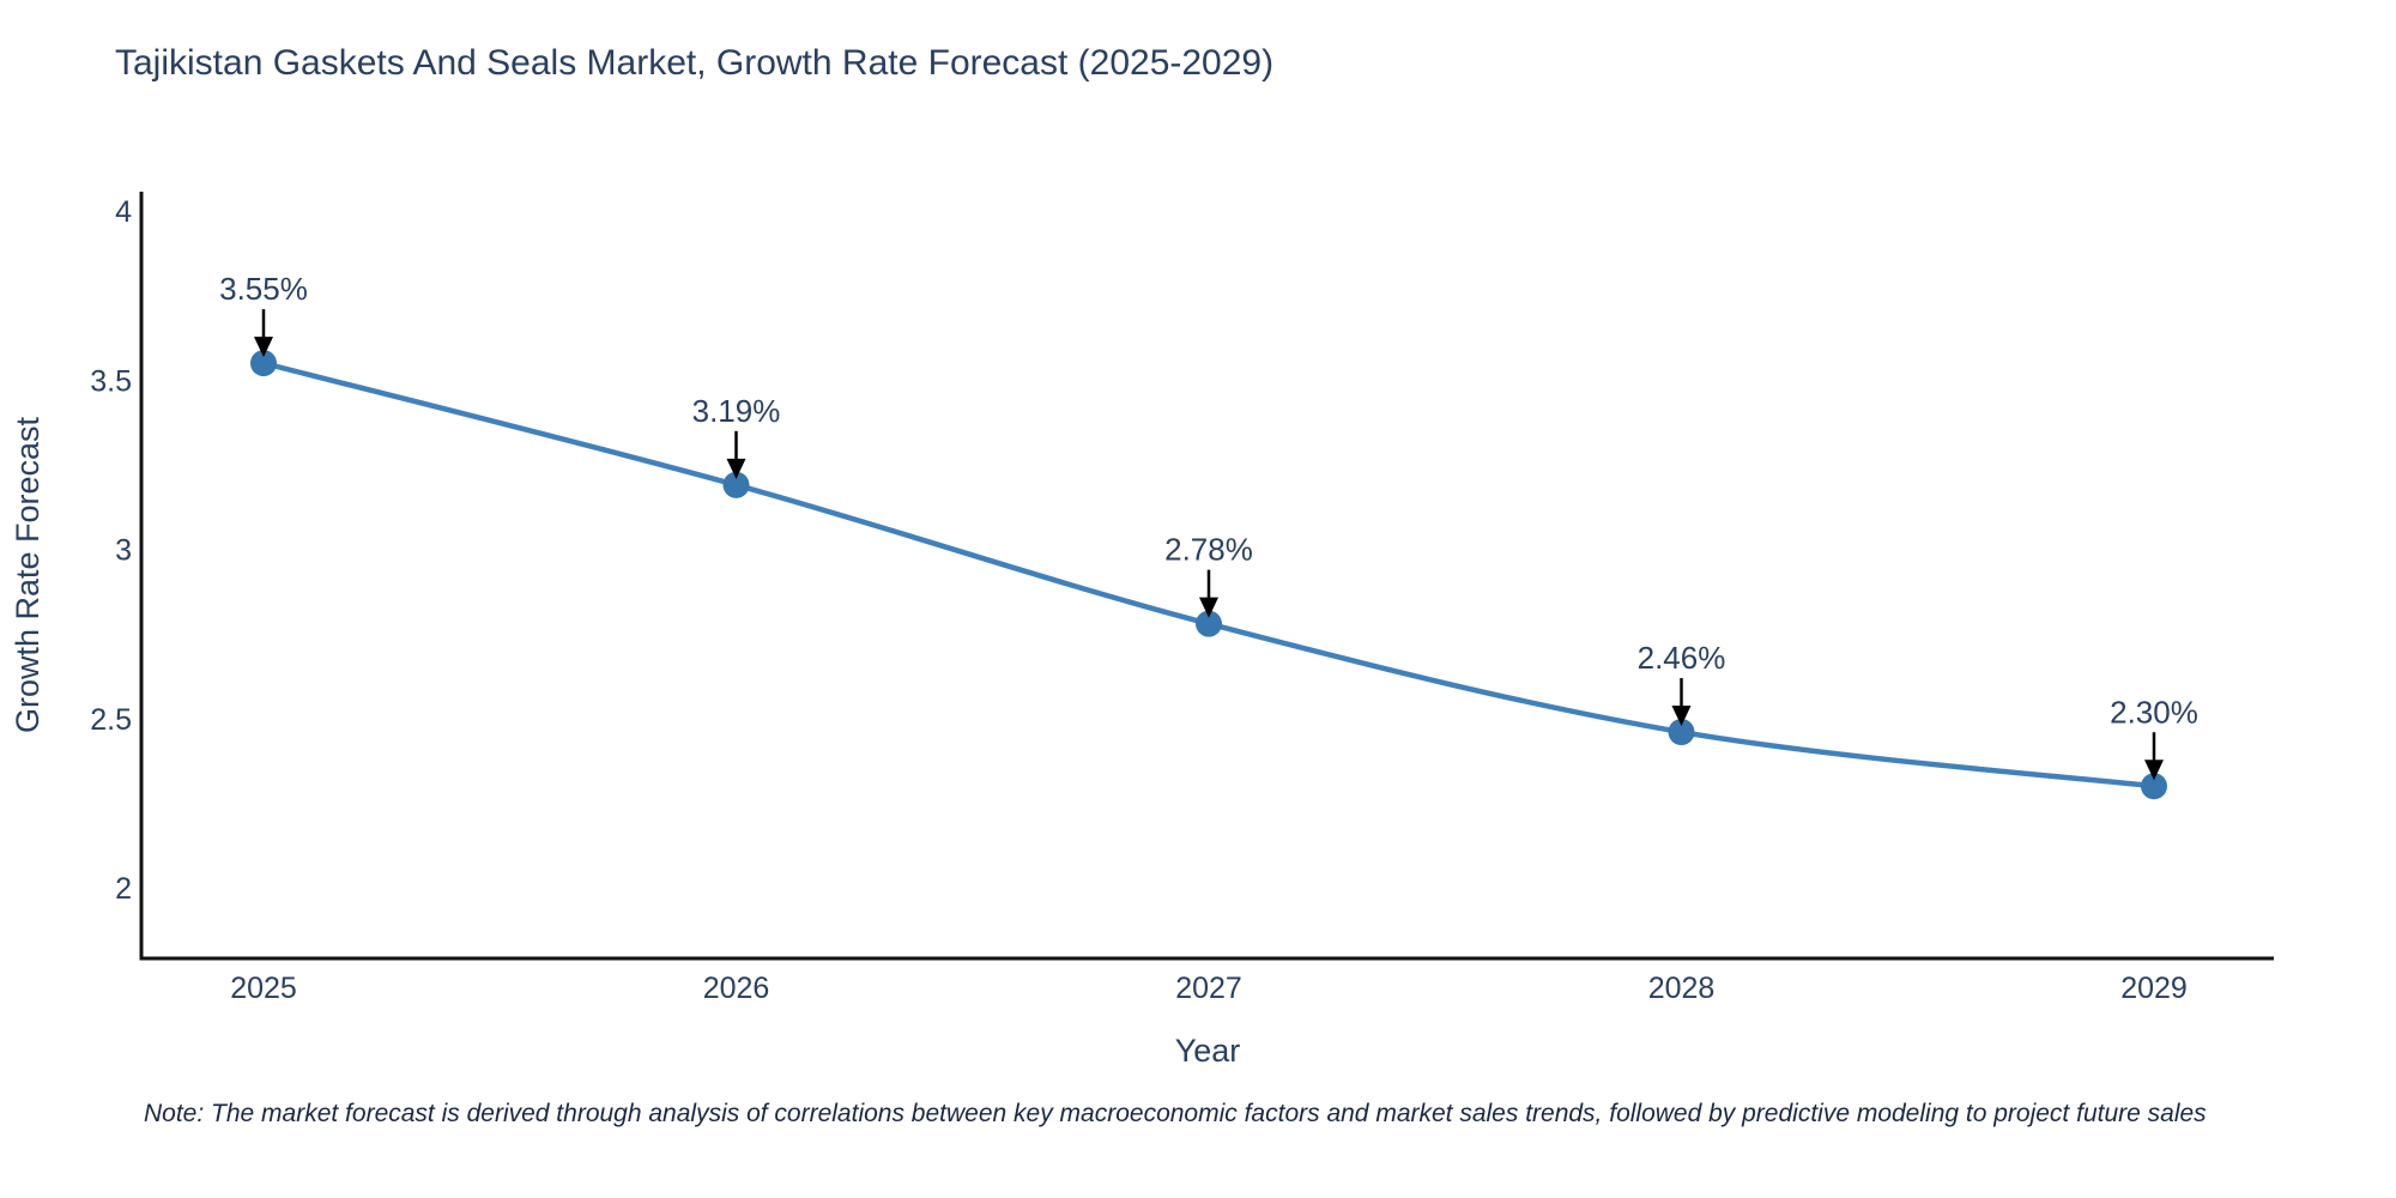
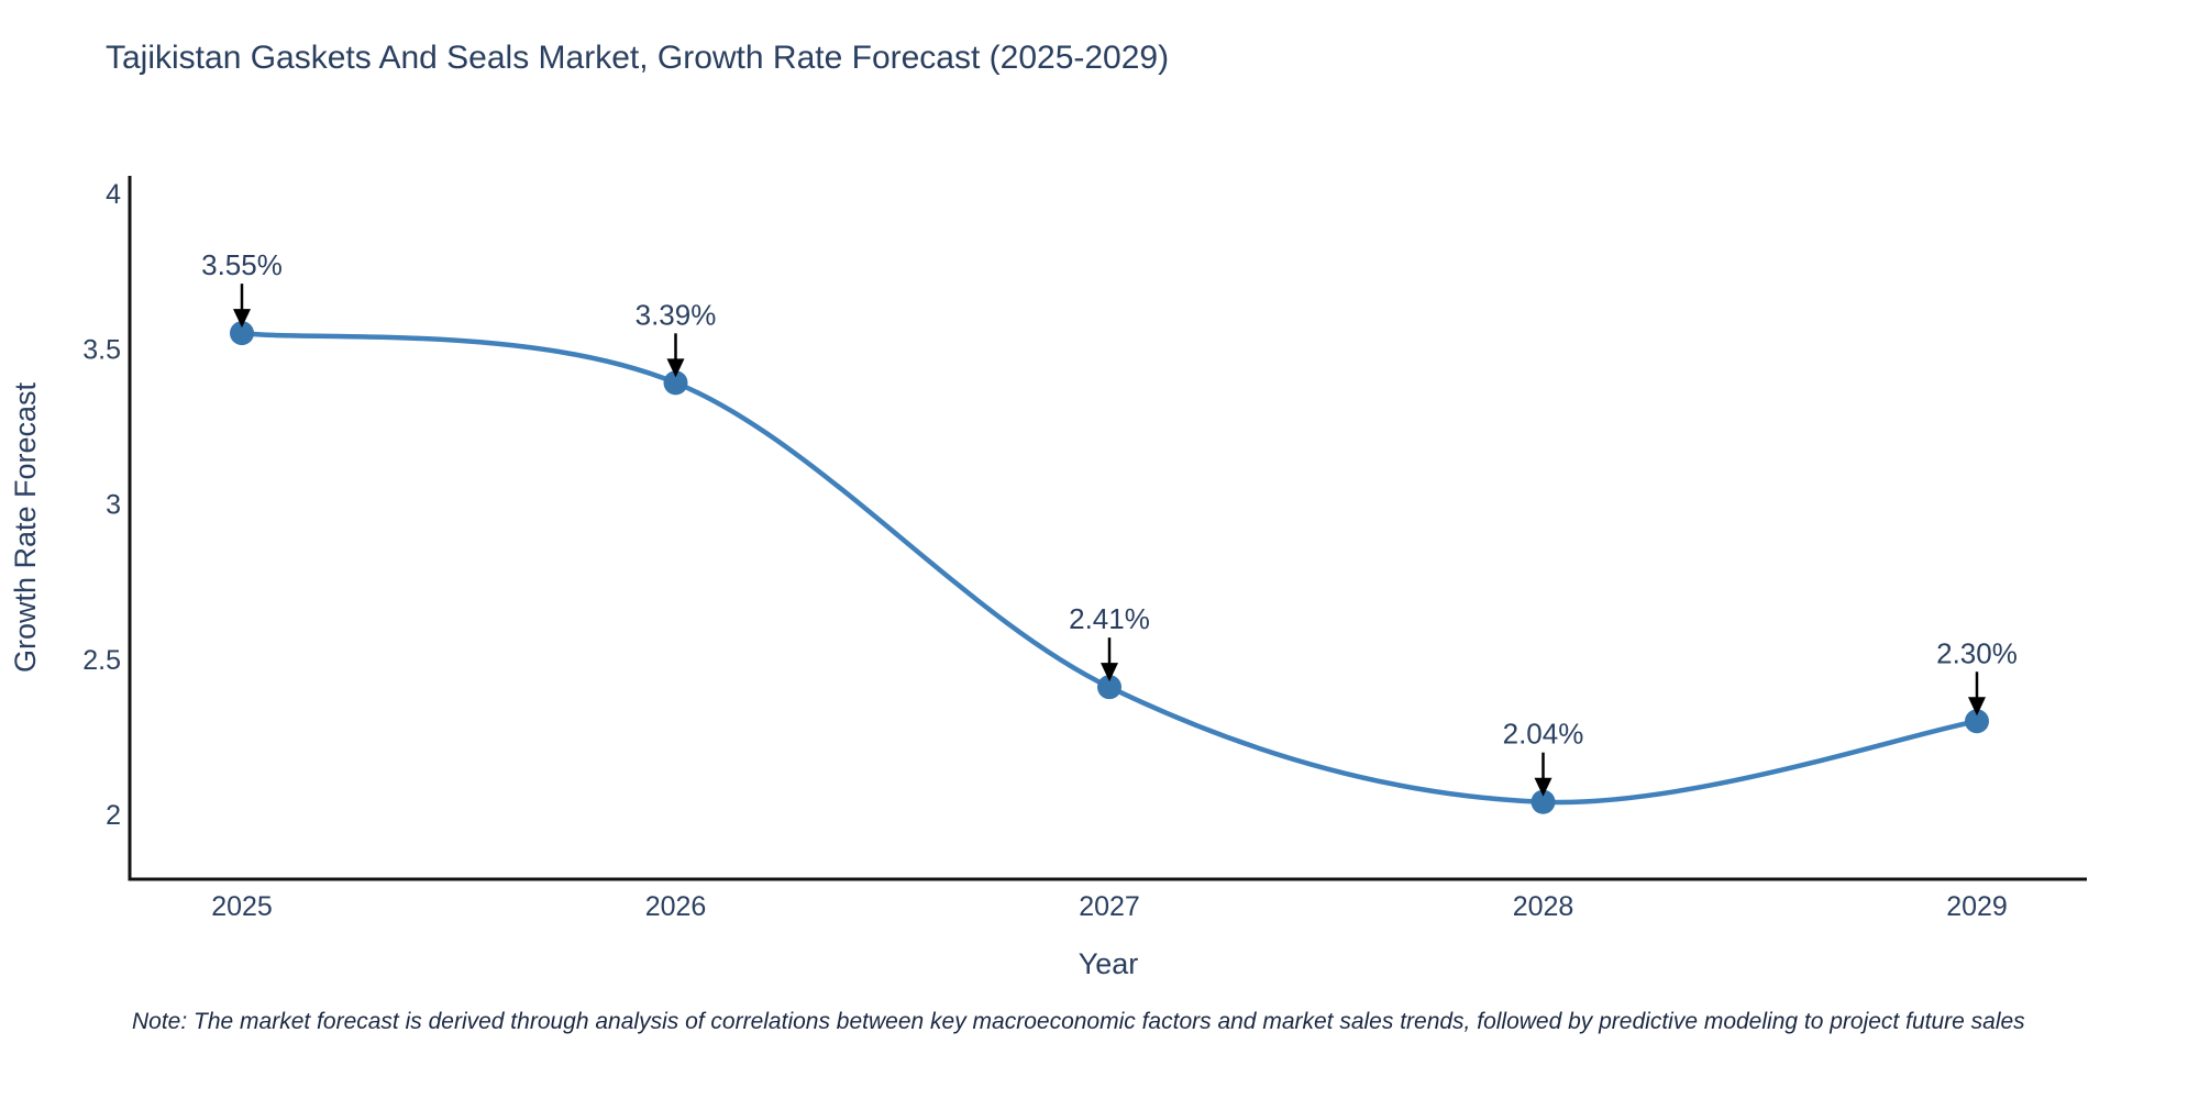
2026: 3.19% -> 3.39%
2027: 2.78% -> 2.41%
2028: 2.46% -> 2.04%
